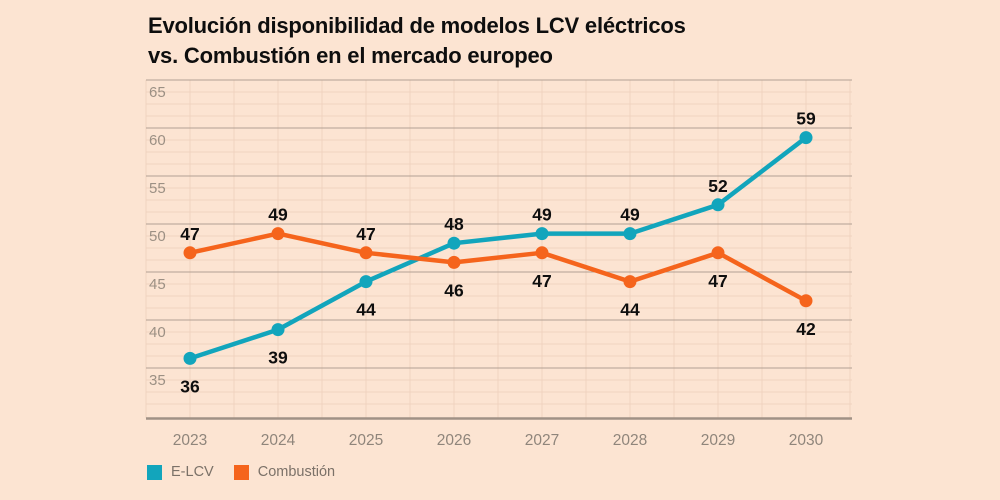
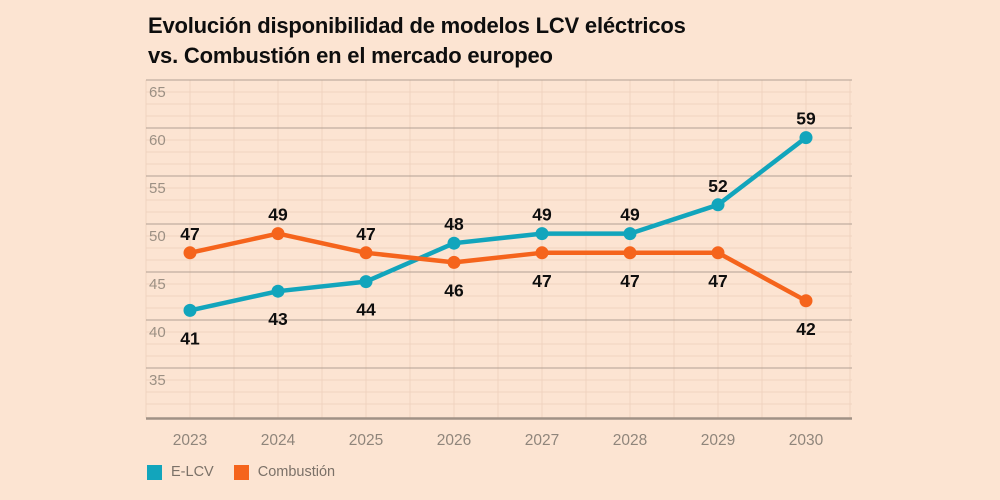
E-LCV/2023: 36 -> 41
E-LCV/2024: 39 -> 43
Combustión/2028: 44 -> 47
